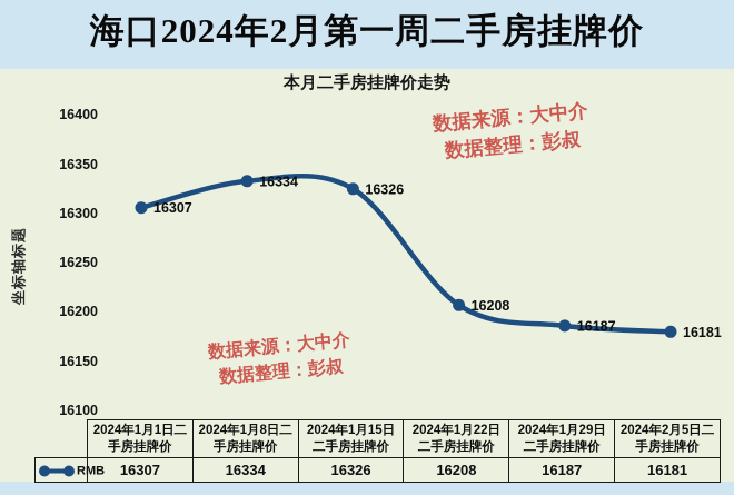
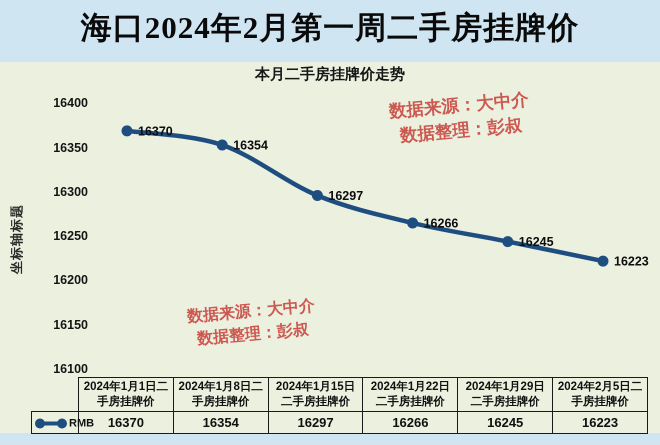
2024年1月1日二手房挂牌价: 16307 -> 16370
2024年1月8日二手房挂牌价: 16334 -> 16354
2024年1月15日二手房挂牌价: 16326 -> 16297
2024年1月22日二手房挂牌价: 16208 -> 16266
2024年1月29日二手房挂牌价: 16187 -> 16245
2024年2月5日二手房挂牌价: 16181 -> 16223
